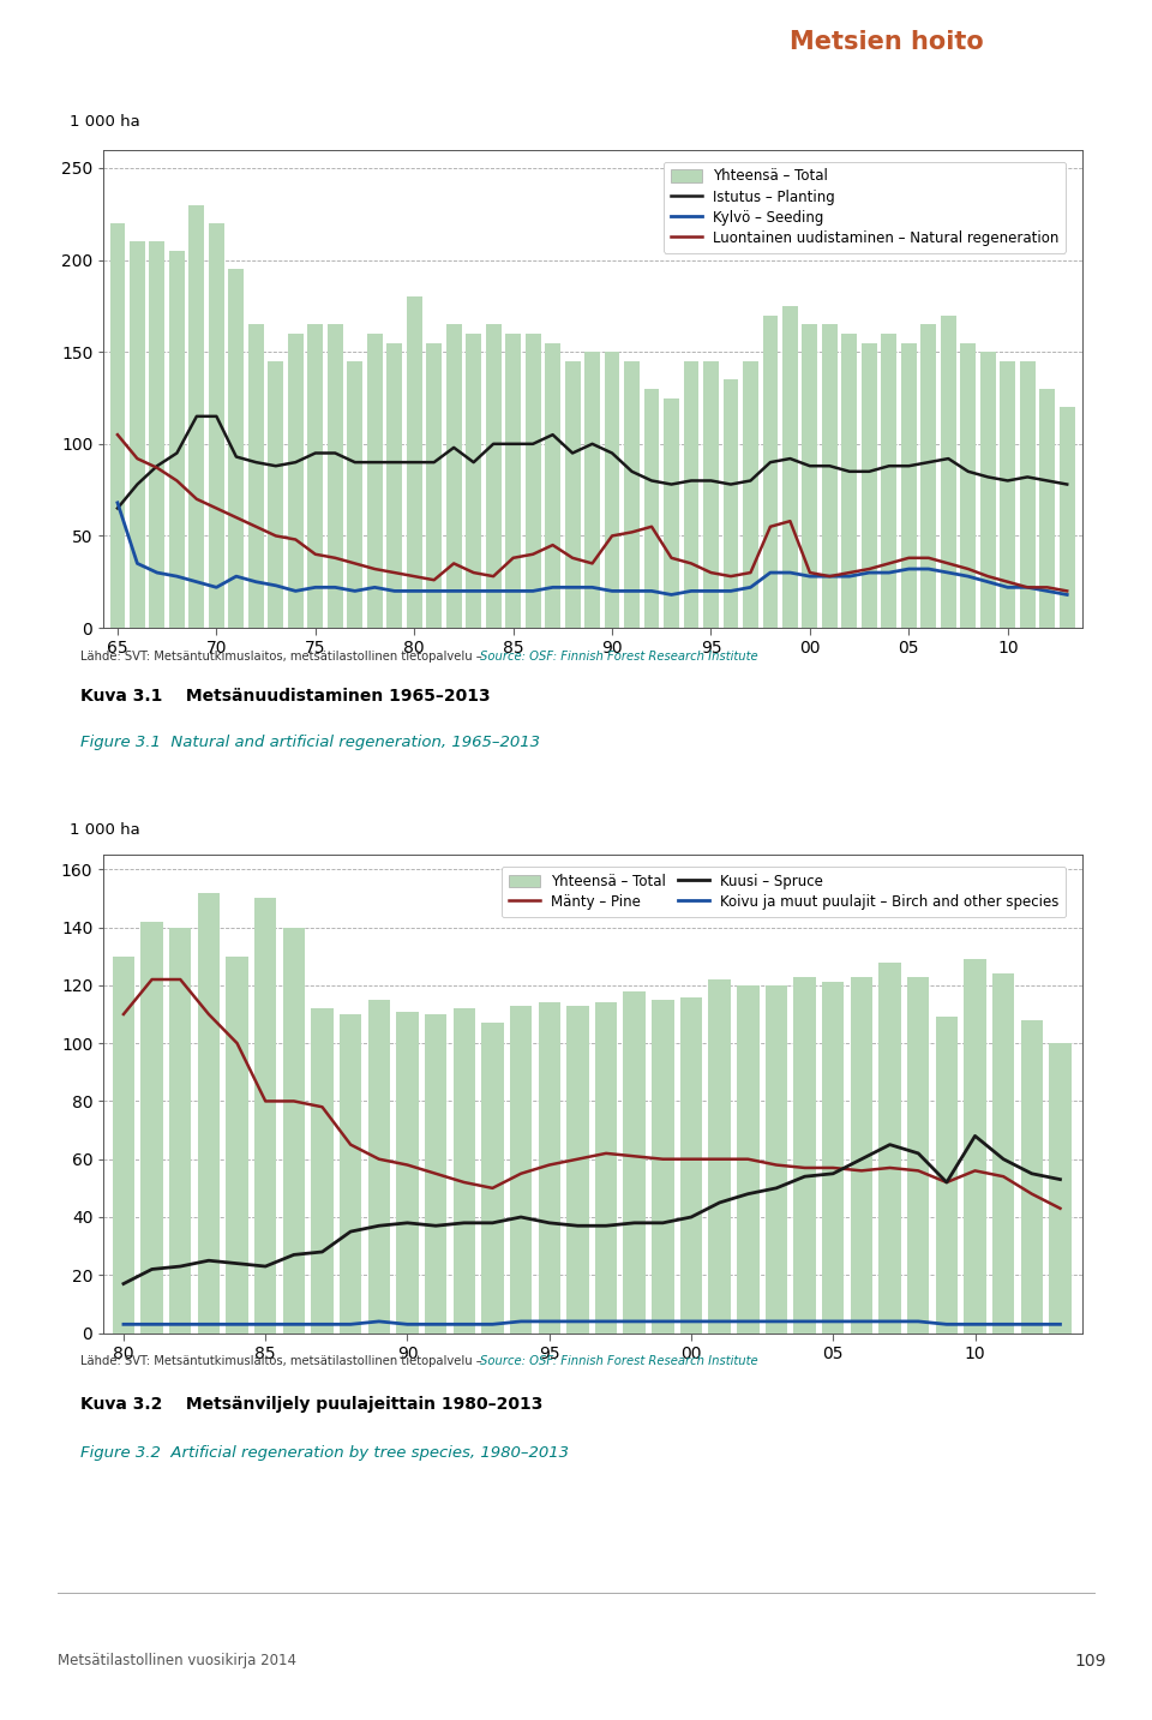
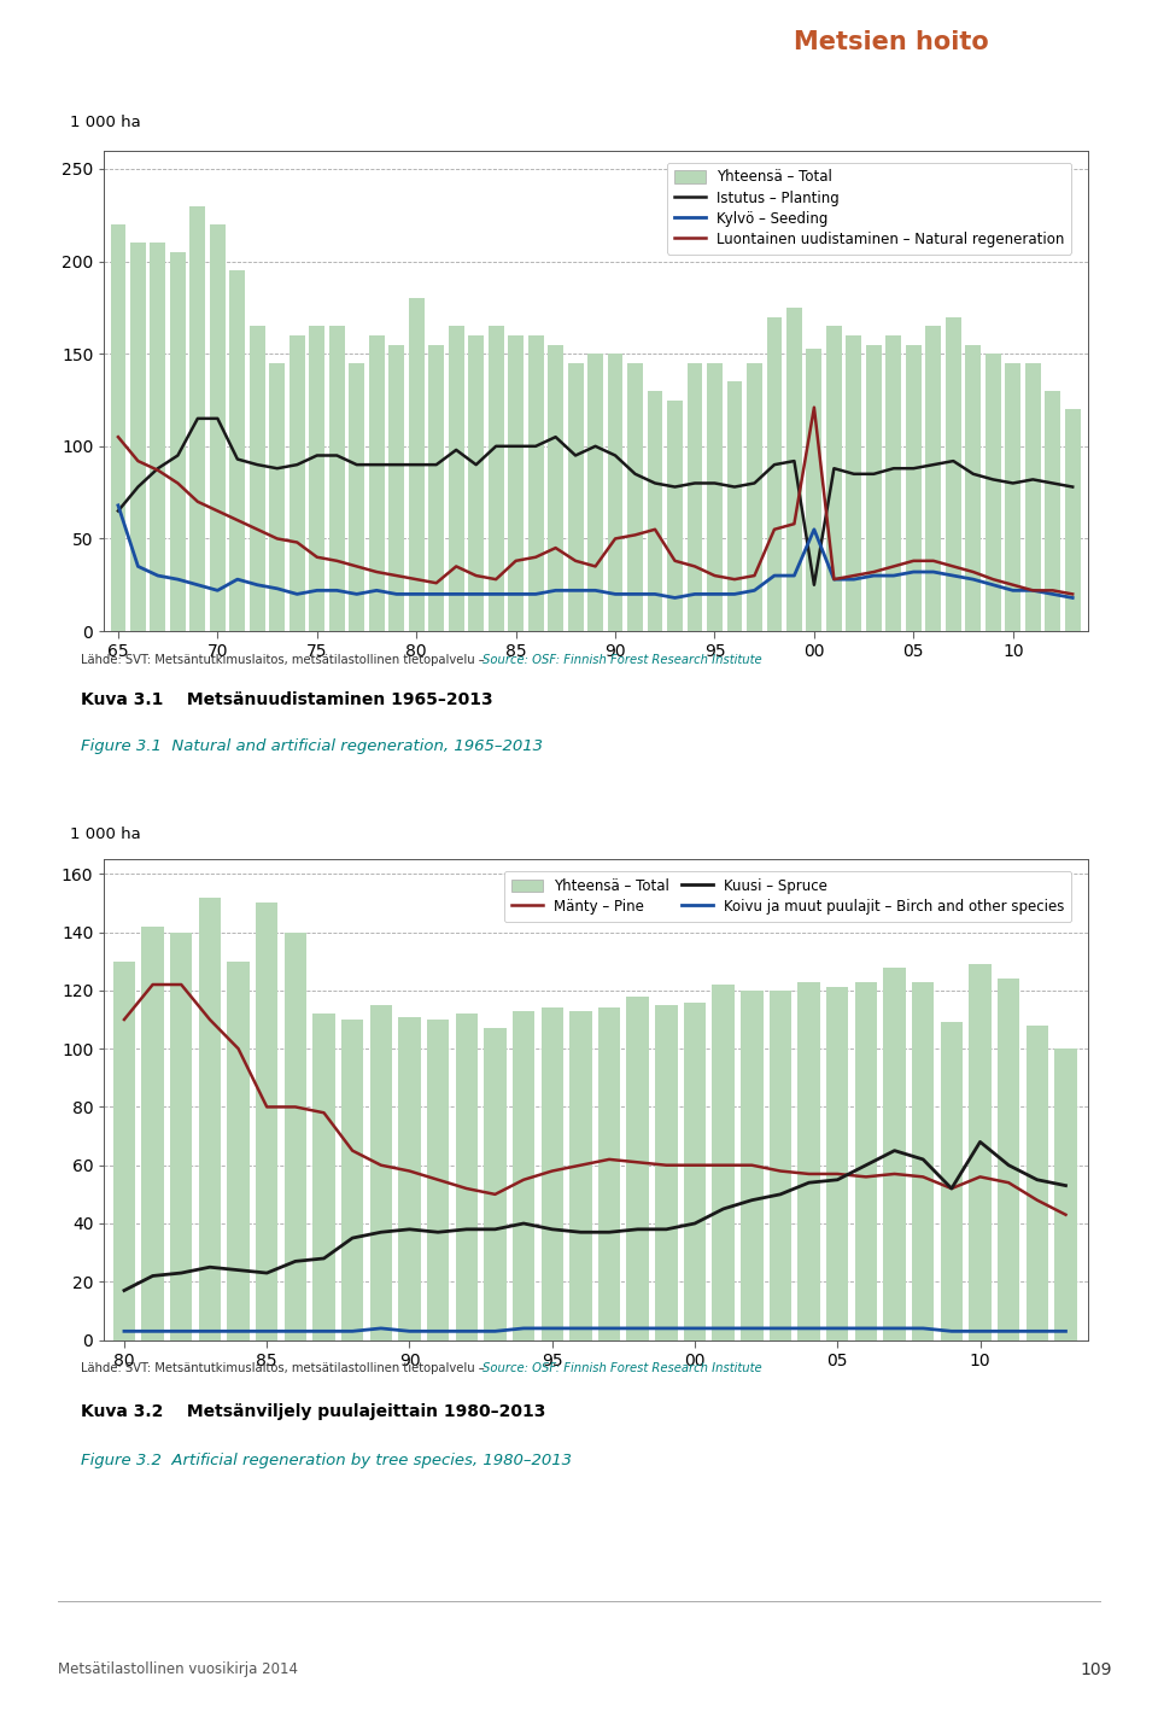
Yhteensä – Total/00: 165 -> 153
Istutus – Planting/00: 88 -> 25
Kylvö – Seeding/00: 28 -> 55
Luontainen uudistaminen – Natural regeneration/00: 30 -> 121
